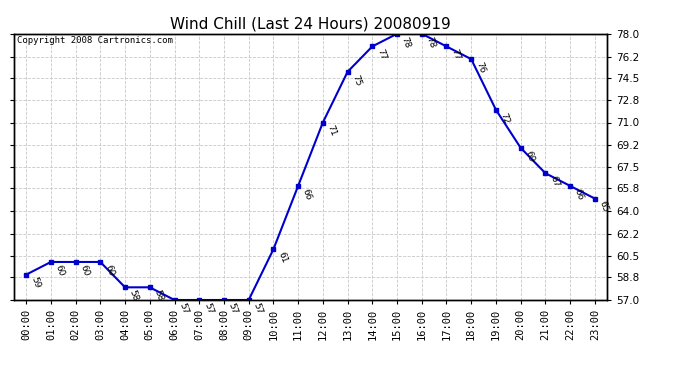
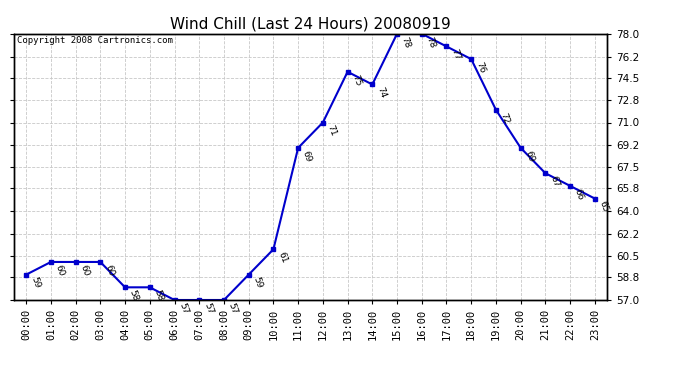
09:00: 57 -> 59
11:00: 66 -> 69
14:00: 77 -> 74
